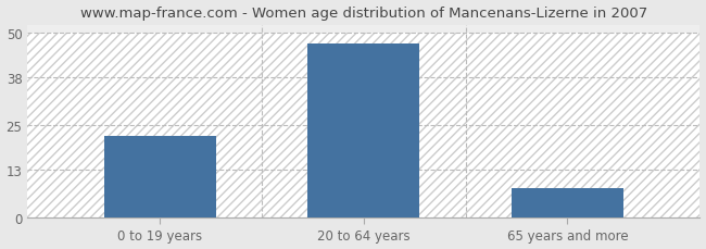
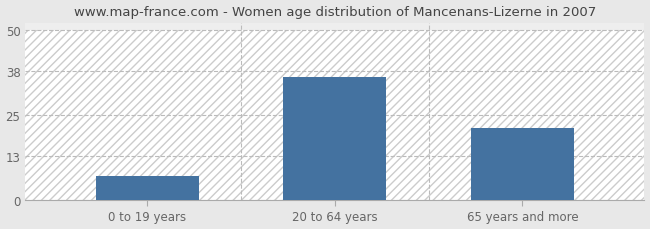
0 to 19 years: 22 -> 7
20 to 64 years: 47 -> 36
65 years and more: 8 -> 21
